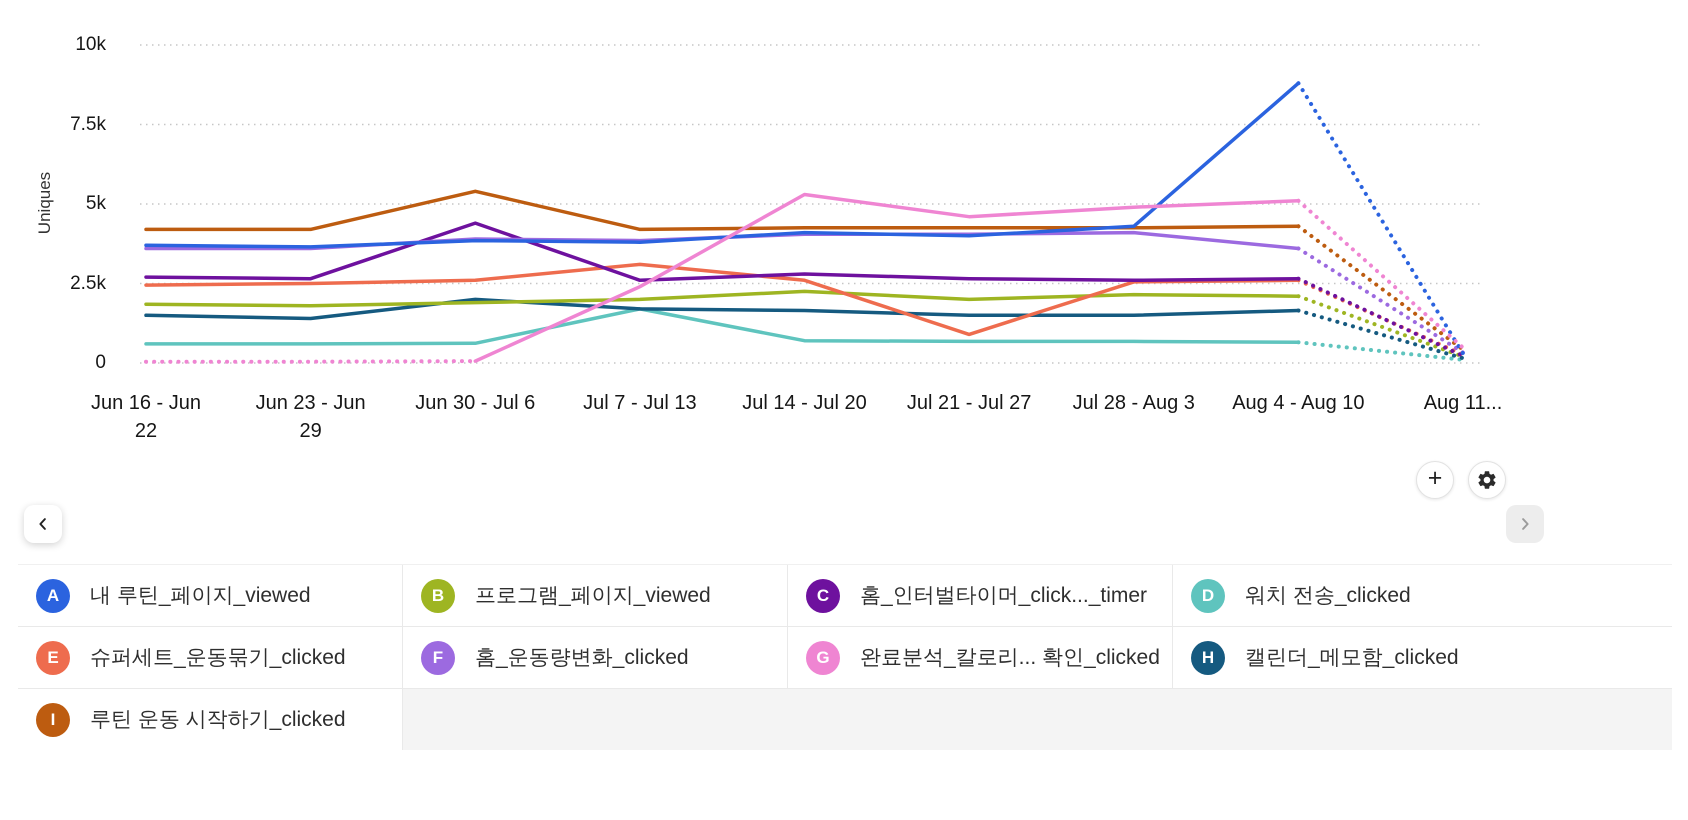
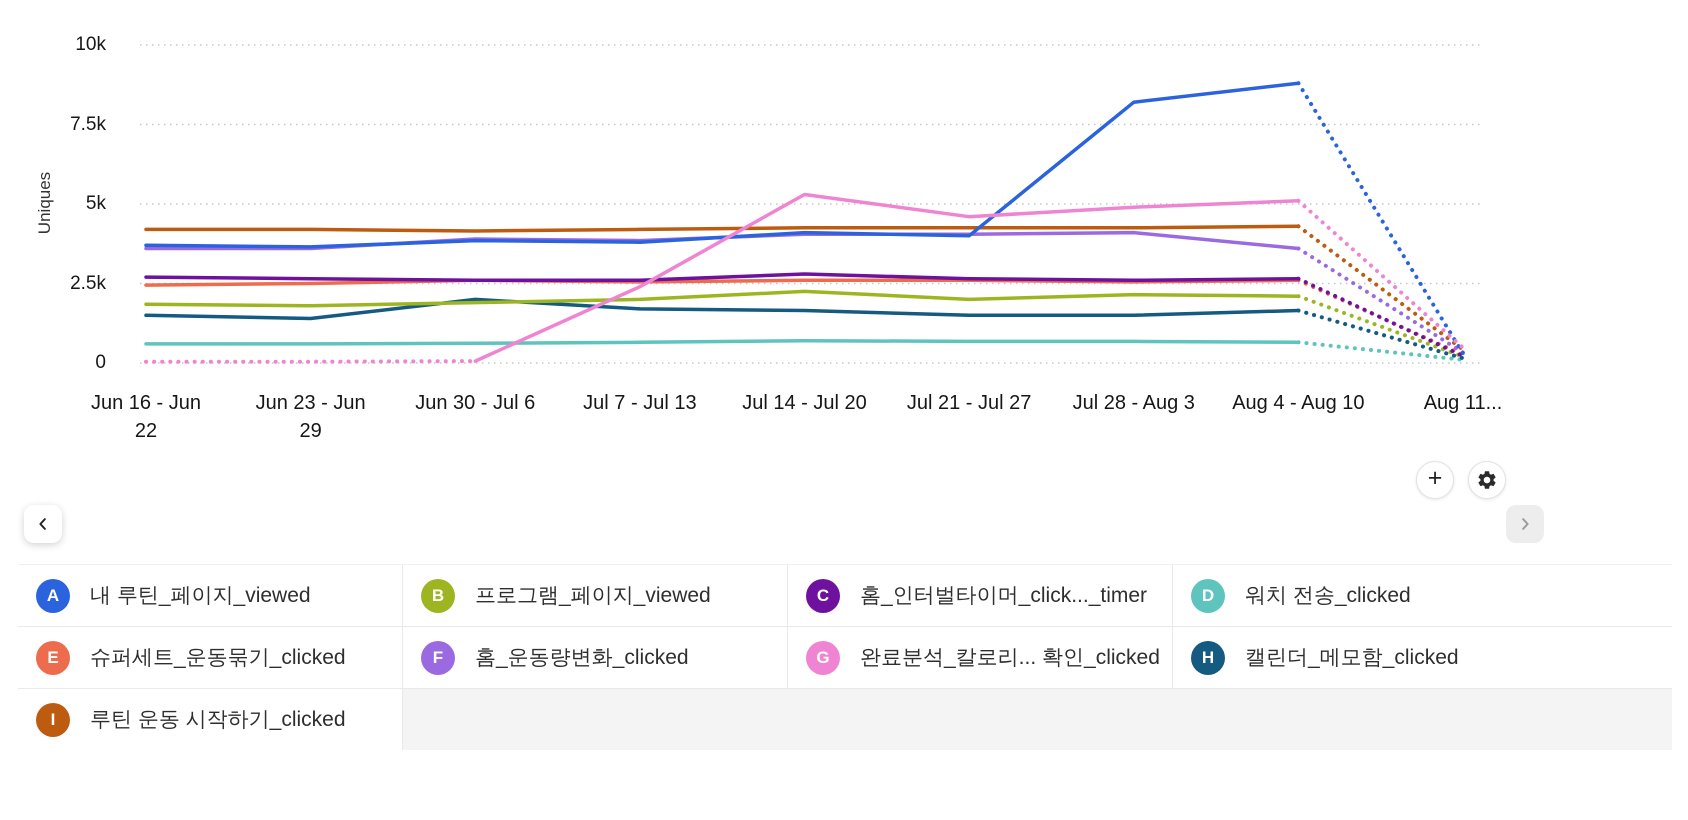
홈_인터벌타이머_click..._timer/Jun 30 - Jul 6: 4.4k -> 2.6k
루틴 운동 시작하기_clicked/Jun 30 - Jul 6: 5.4k -> 4.2k
워치 전송_clicked/Jul 7 - Jul 13: 1.7k -> 0.6k
슈퍼세트_운동묶기_clicked/Jul 7 - Jul 13: 3.1k -> 2.6k
슈퍼세트_운동묶기_clicked/Jul 21 - Jul 27: 0.9k -> 2.6k
내 루틴_페이지_viewed/Jul 28 - Aug 3: 4.3k -> 8.2k
